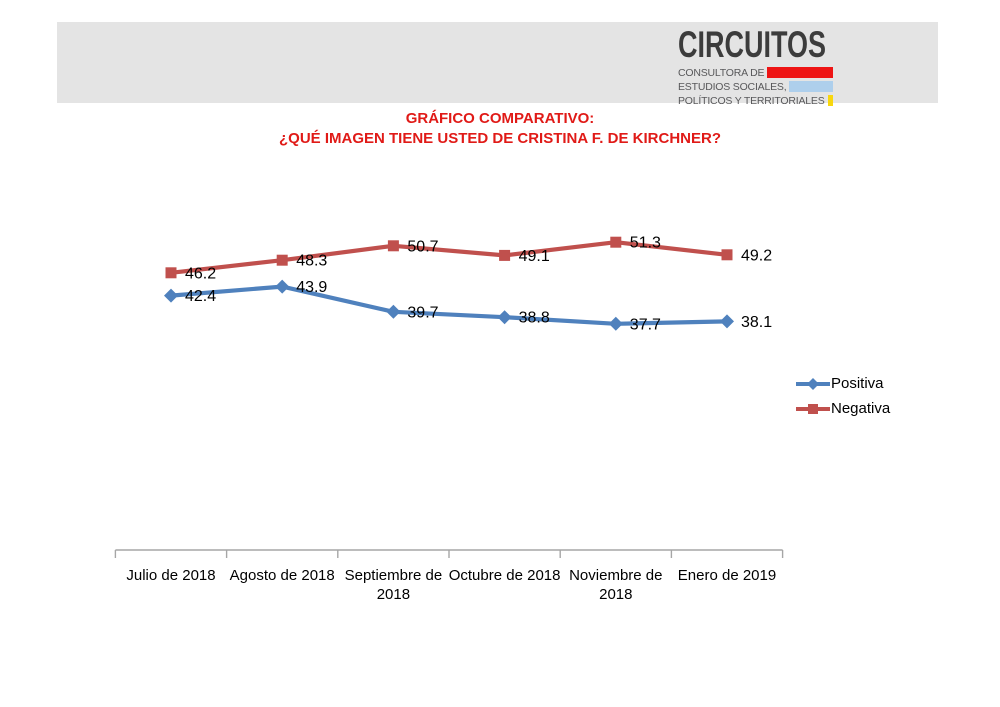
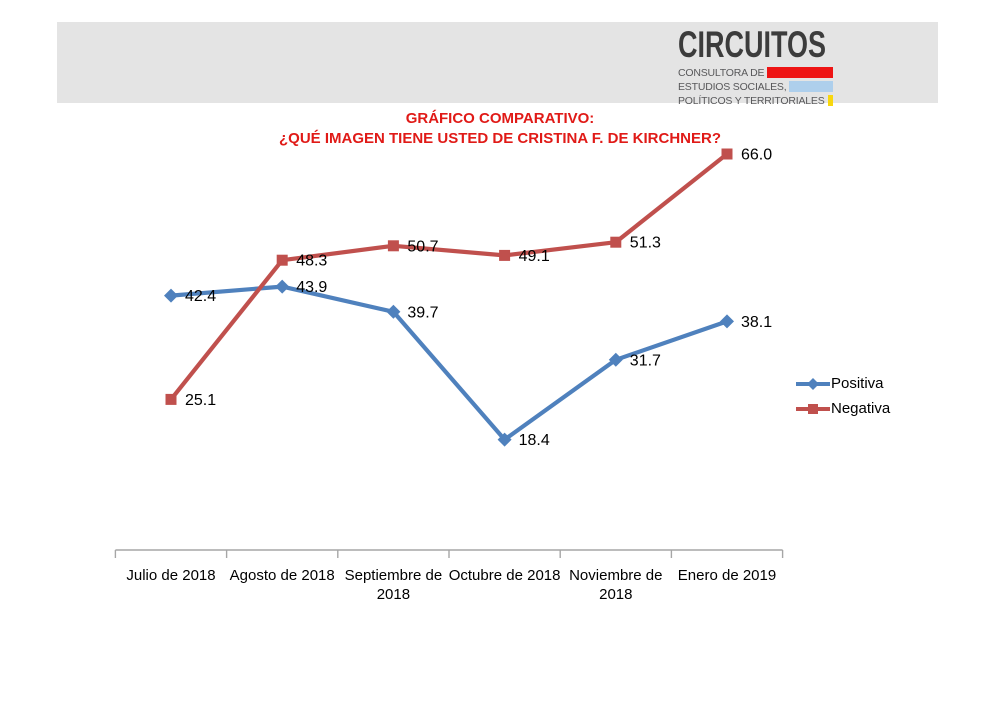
Negativa/Julio de 2018: 46.2 -> 25.1
Positiva/Octubre de 2018: 38.8 -> 18.4
Positiva/Noviembre de 2018: 37.7 -> 31.7
Negativa/Enero de 2019: 49.2 -> 66.0
